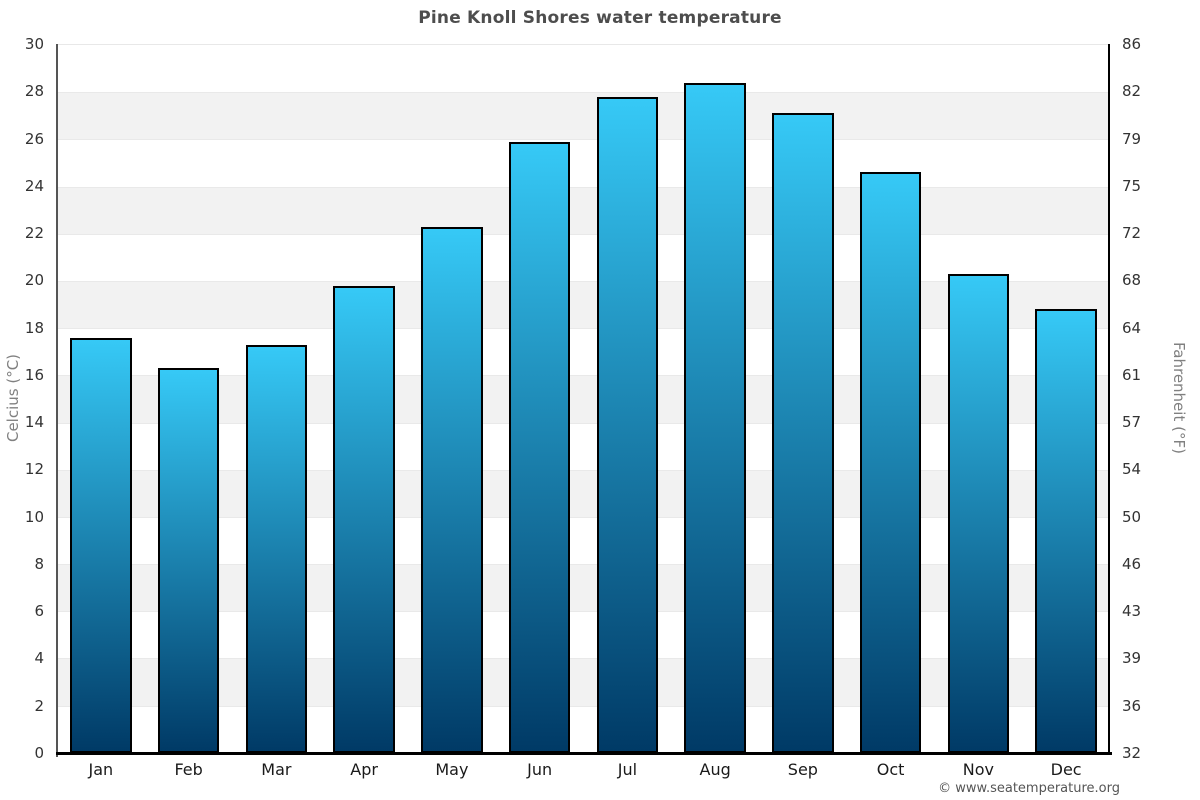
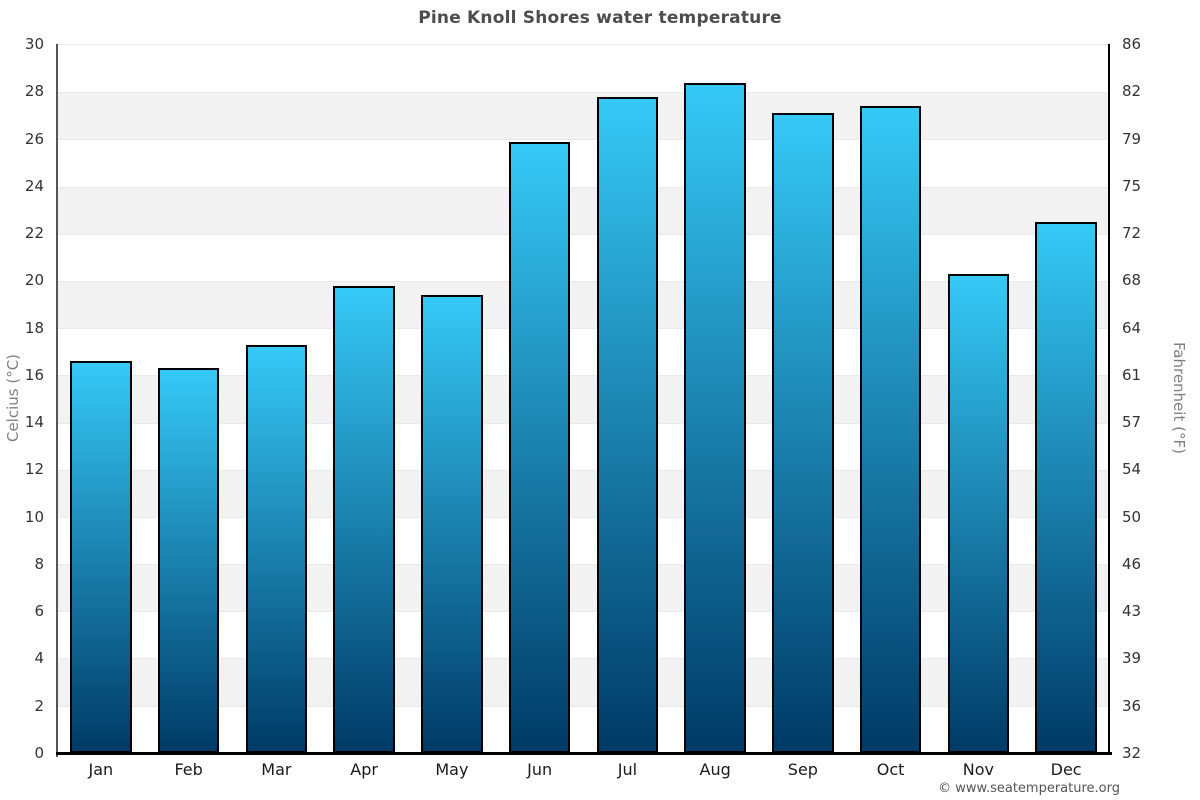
Jan: 17.6 -> 16.6
May: 22.3 -> 19.4
Oct: 24.6 -> 27.4
Dec: 18.8 -> 22.5
